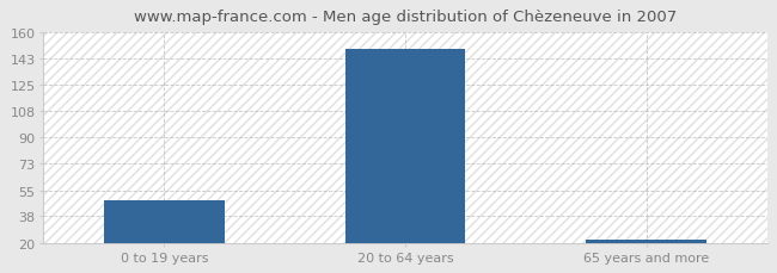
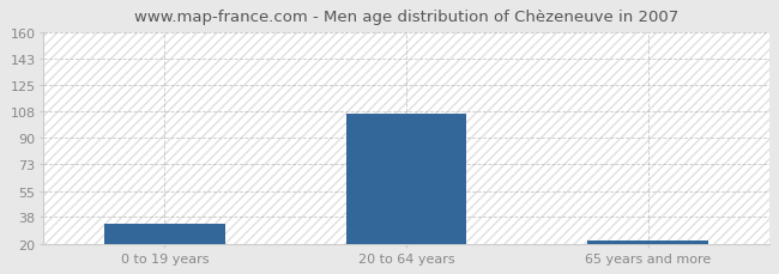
0 to 19 years: 48 -> 33
20 to 64 years: 149 -> 106
